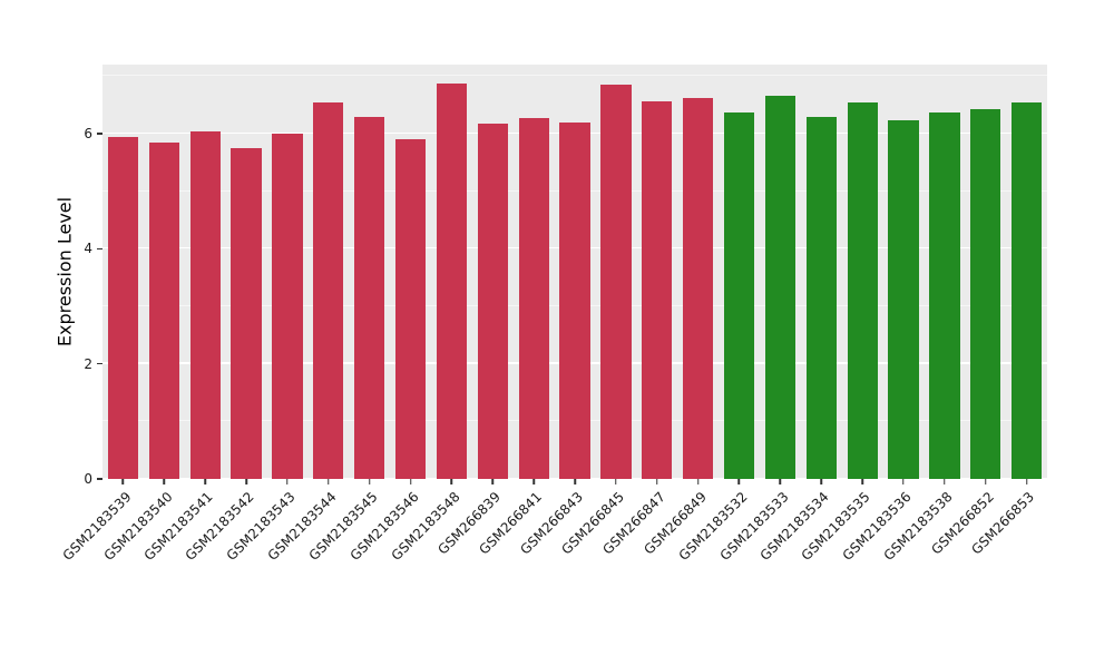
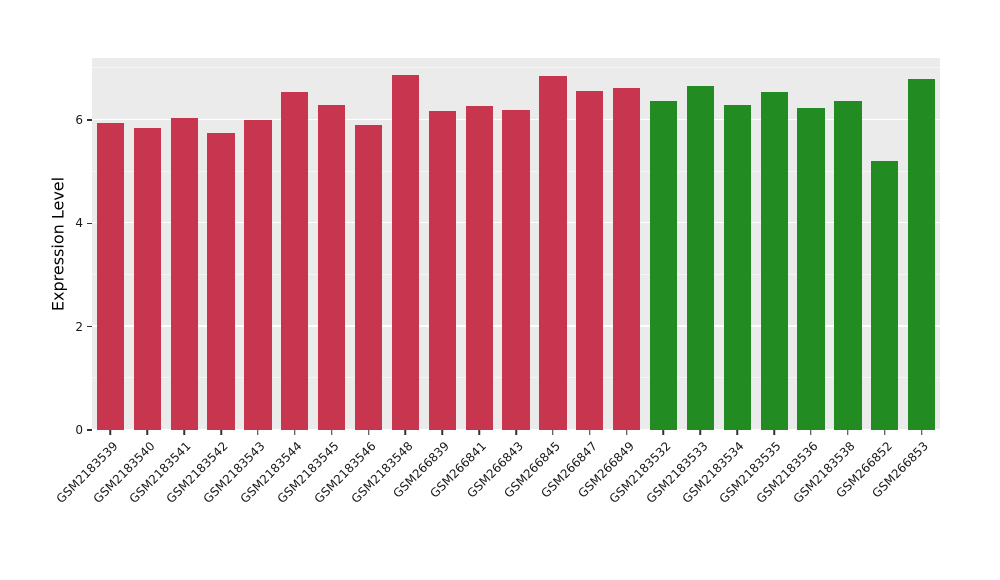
GSM266852: 6.4 -> 5.2
GSM266853: 6.5 -> 6.8
